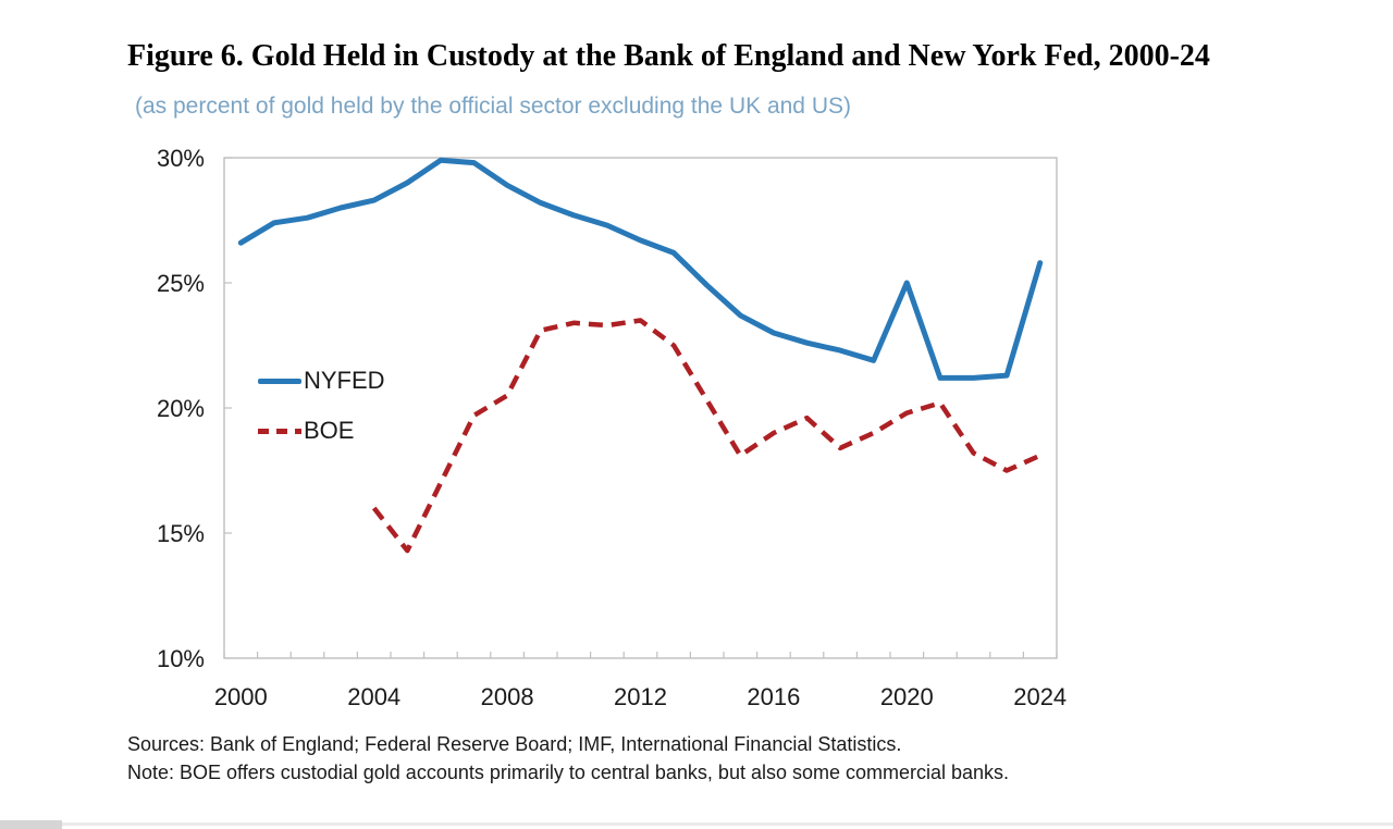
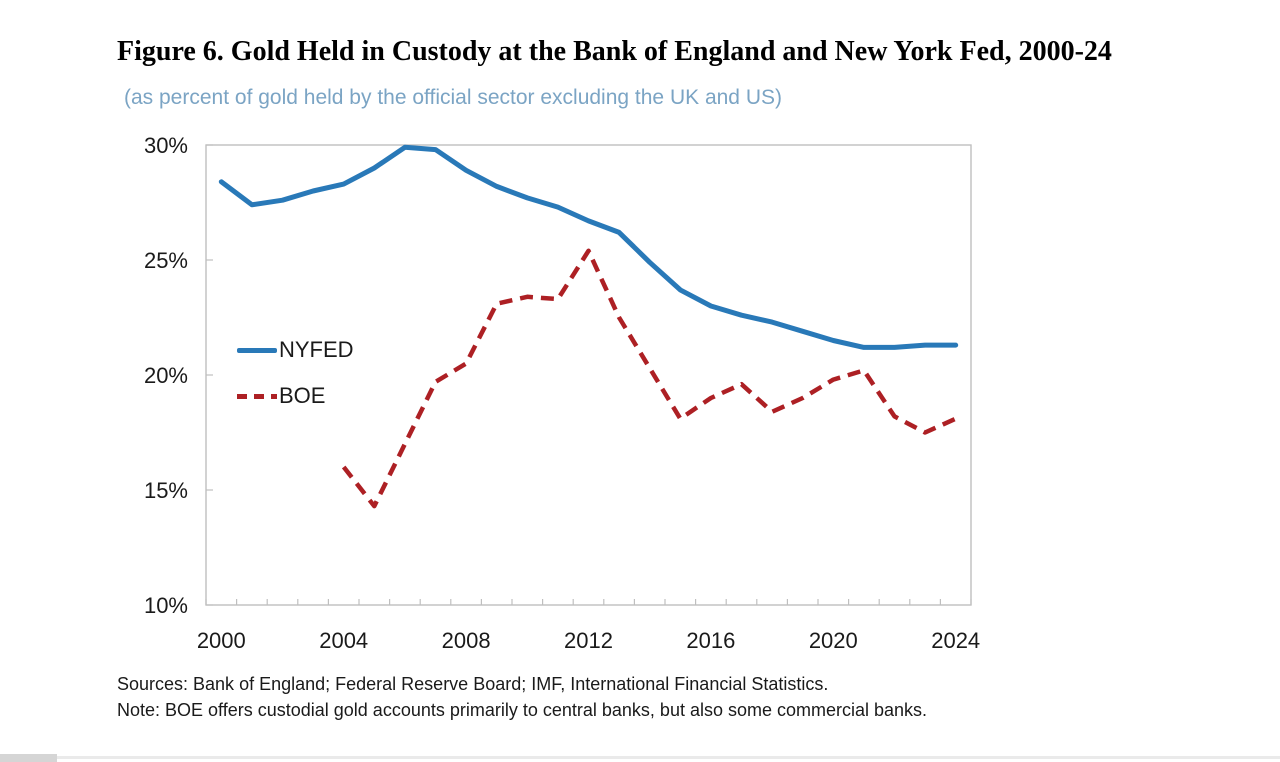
NYFED/2000: 26.6% -> 28.4%
BOE/2012: 23.5% -> 25.4%
NYFED/2020: 25.0% -> 21.5%
NYFED/2024: 25.8% -> 21.3%
